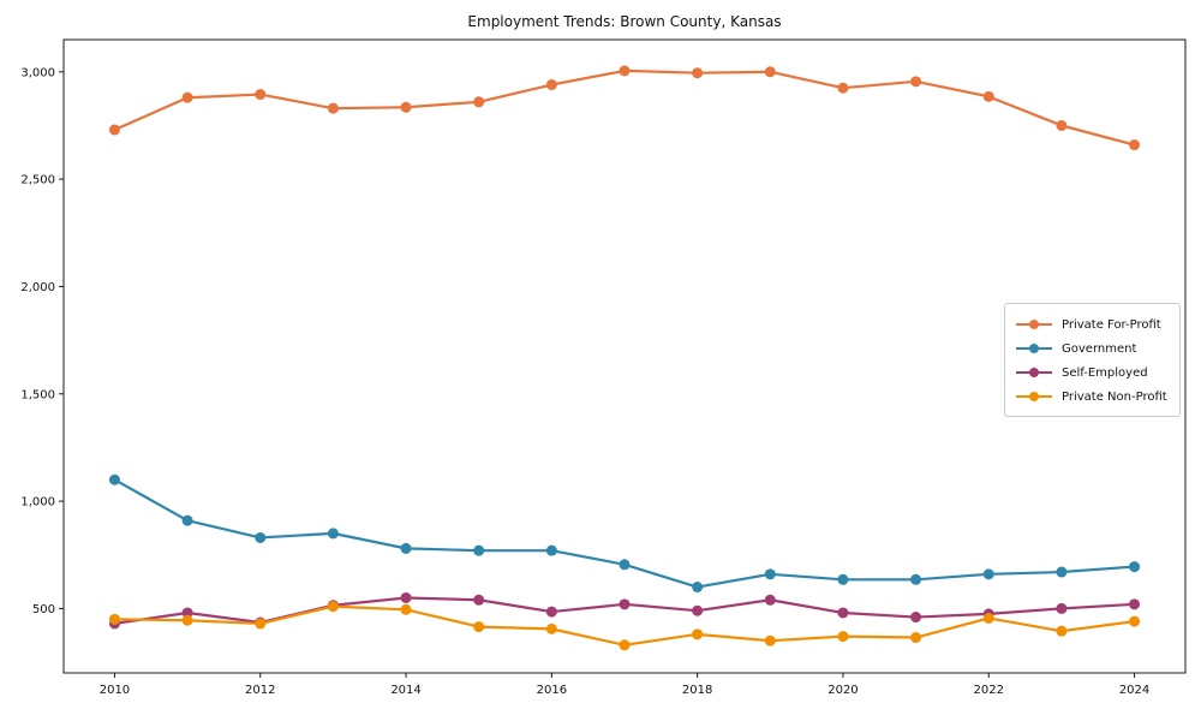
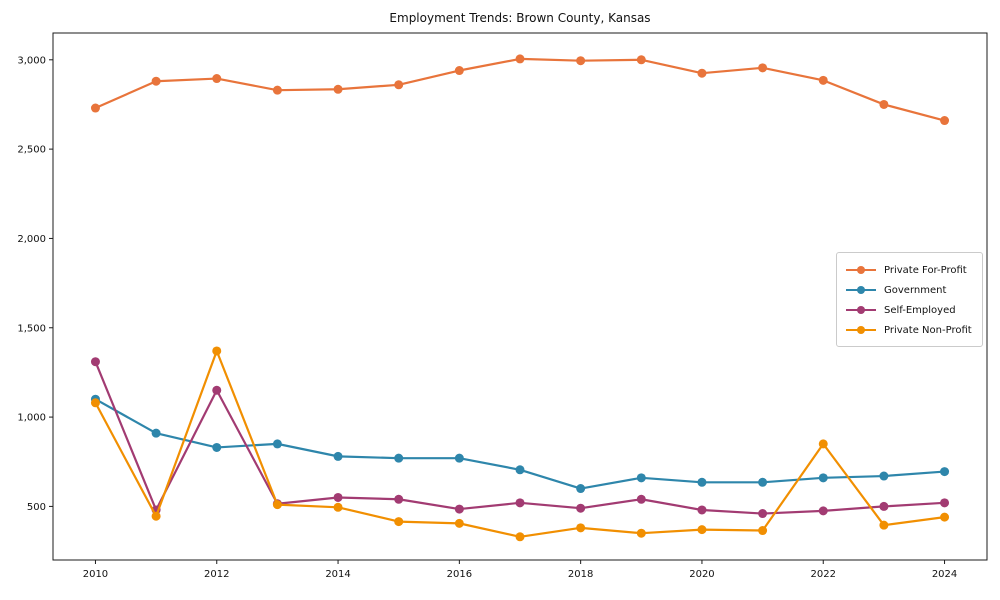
Self-Employed/2010: 430 -> 1310
Private Non-Profit/2010: 450 -> 1080
Self-Employed/2012: 440 -> 1150
Private Non-Profit/2012: 430 -> 1370
Private Non-Profit/2022: 460 -> 850
